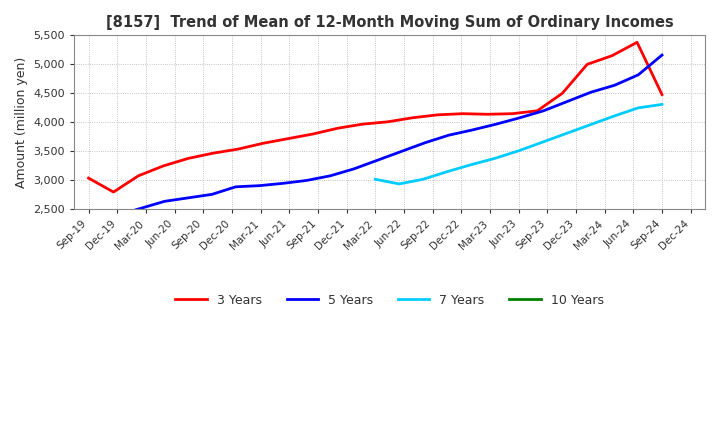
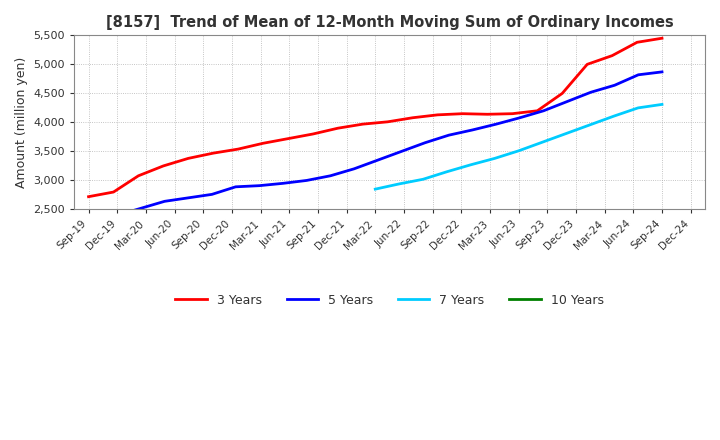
3 Years/Sep-19: 3,040 -> 2,720
7 Years/Mar-22: 3,020 -> 2,850
3 Years/Sep-24: 4,480 -> 5,450
5 Years/Sep-24: 5,160 -> 4,870
